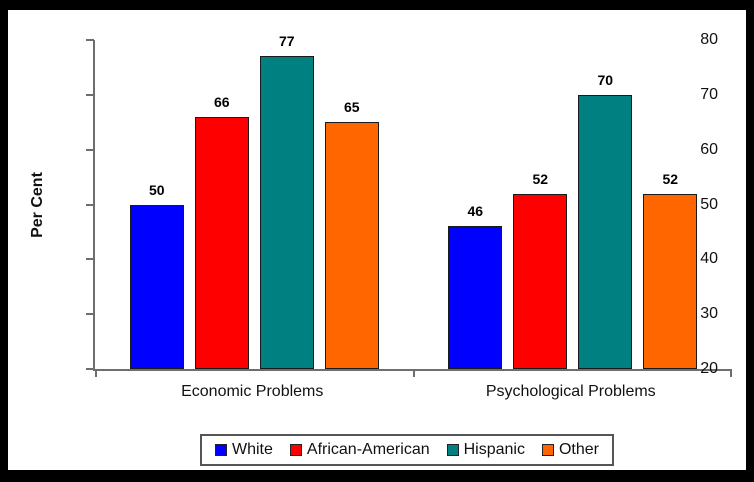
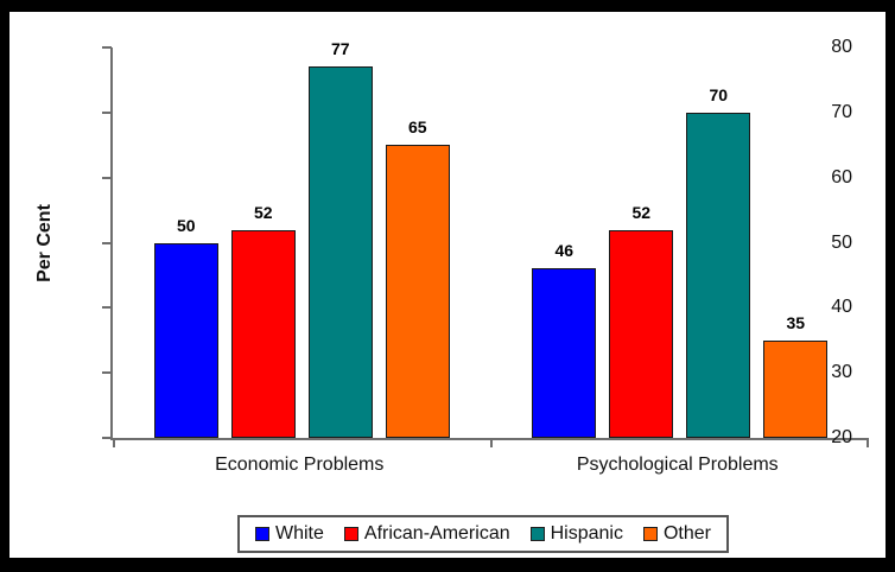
African-American/Economic Problems: 66 -> 52
Other/Psychological Problems: 52 -> 35
